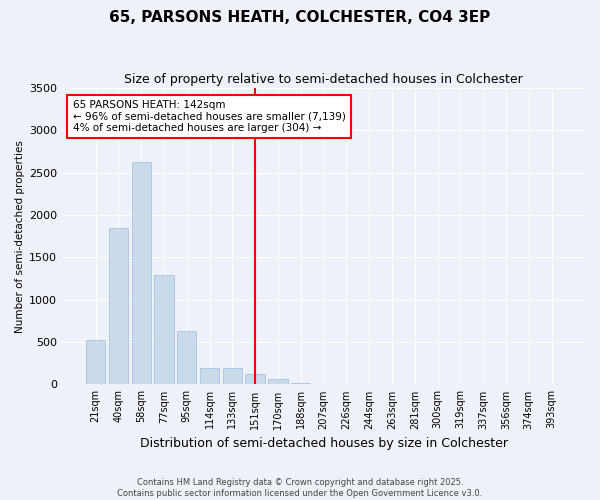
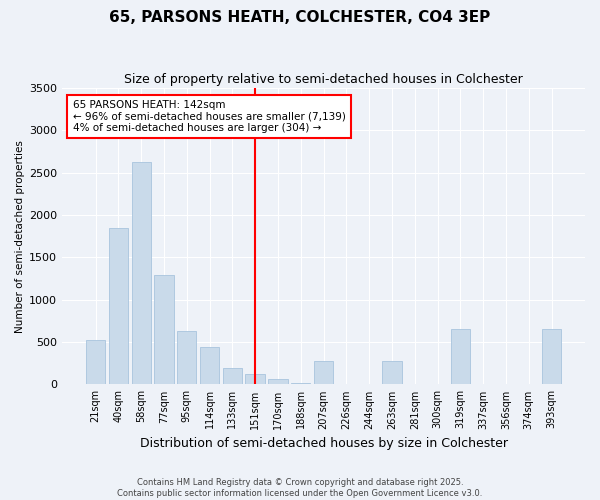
114sqm: 190 -> 440
207sqm: 10 -> 280
263sqm: 0 -> 280
319sqm: 0 -> 660
393sqm: 0 -> 660
